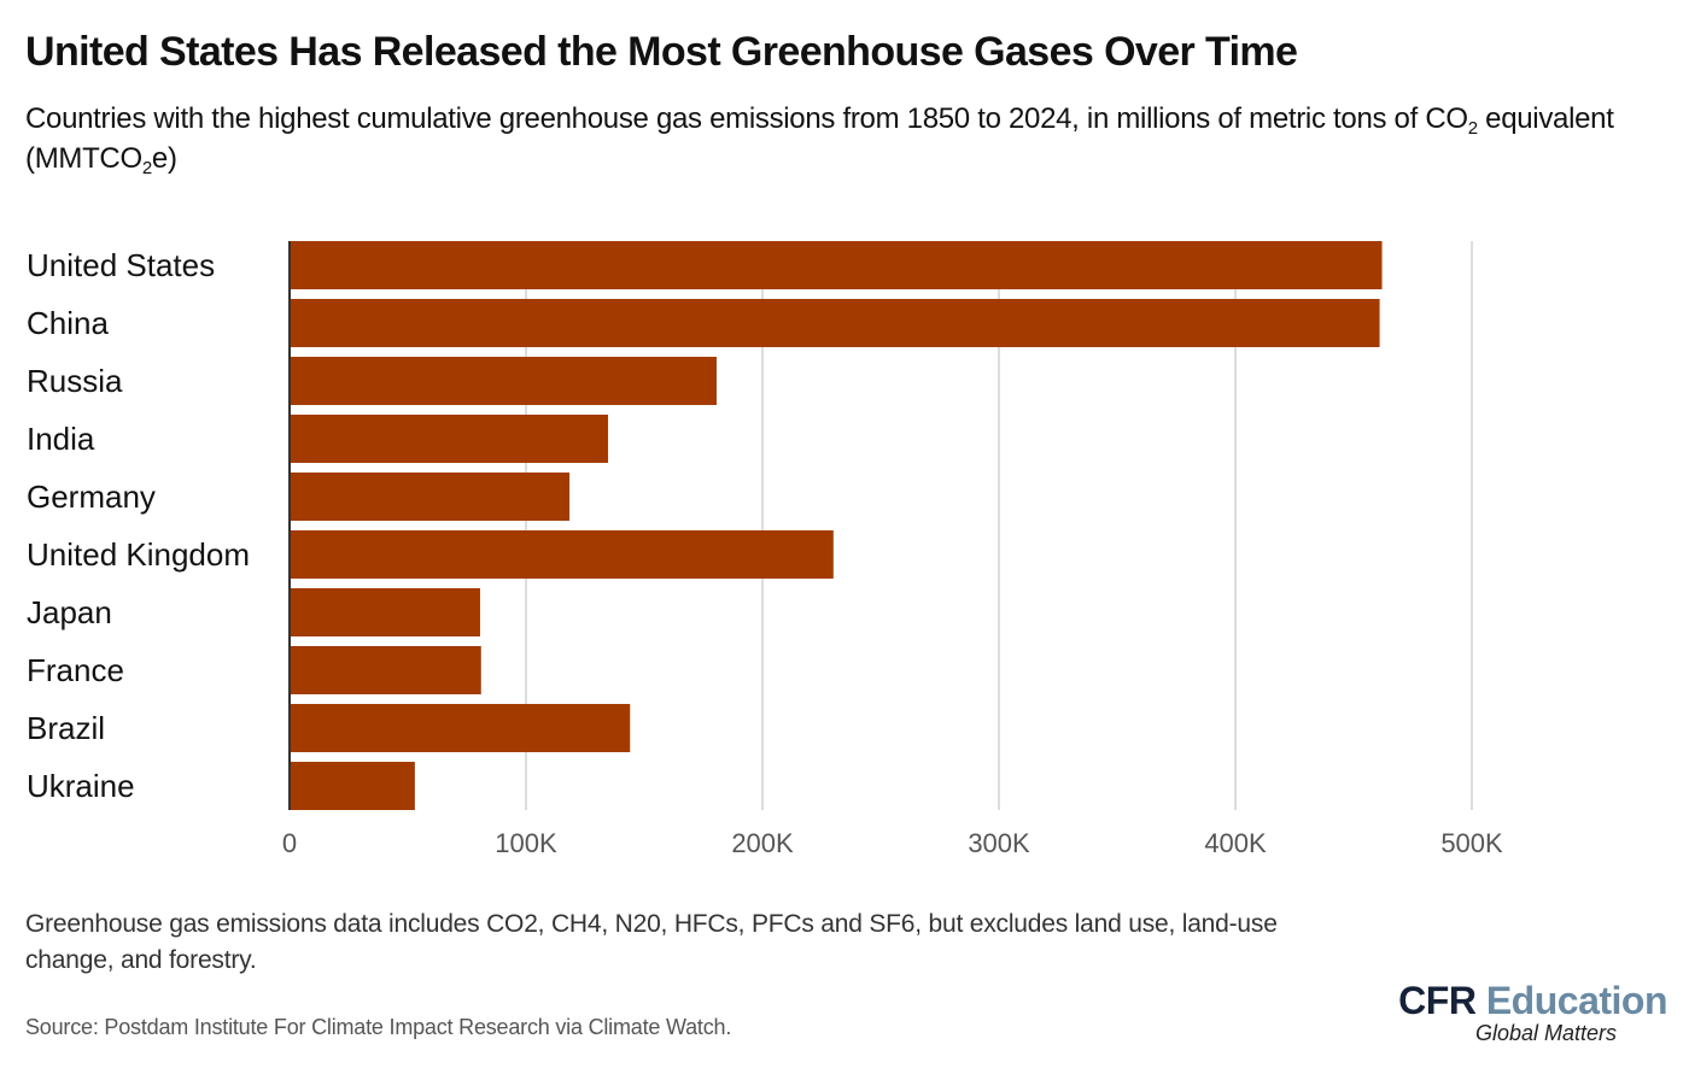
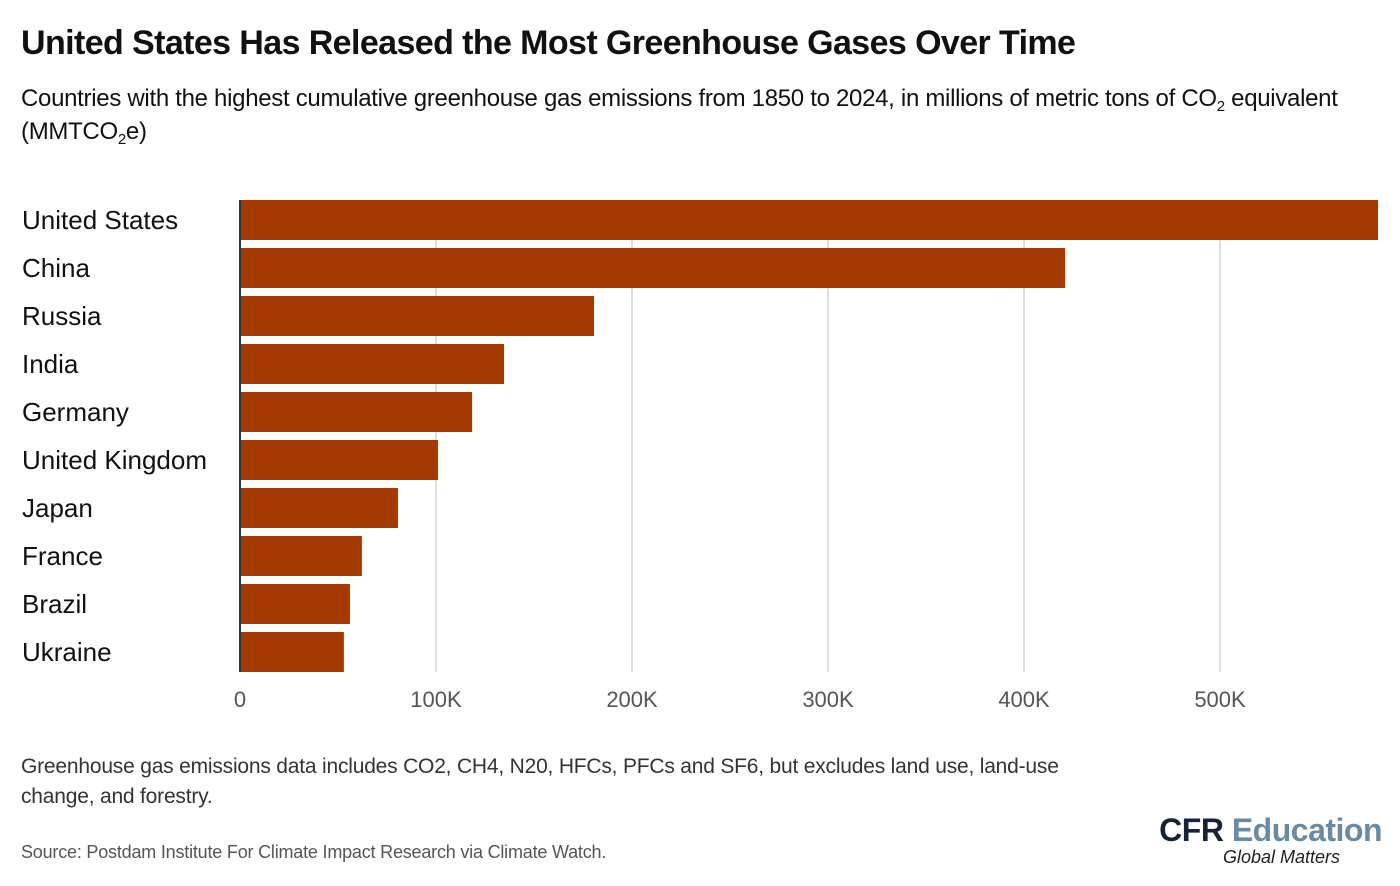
United States: 462K -> 581K
China: 461K -> 421K
United Kingdom: 230K -> 101K
France: 81K -> 62K
Brazil: 144K -> 56K
